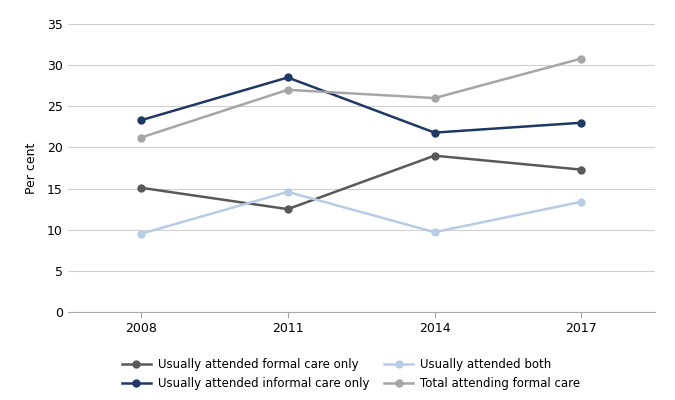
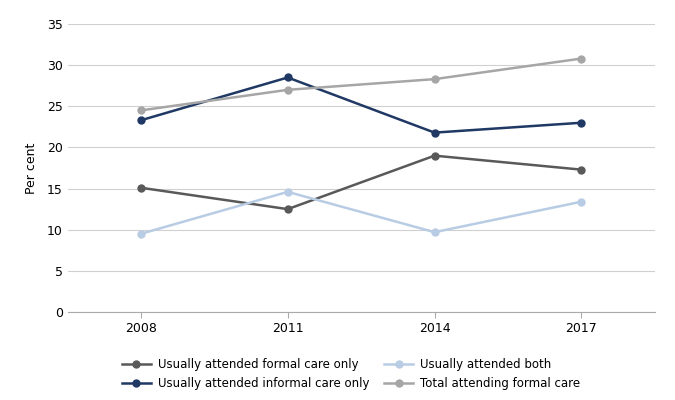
Total attending formal care/2008: 21.2 -> 24.5
Total attending formal care/2014: 26.0 -> 28.3
